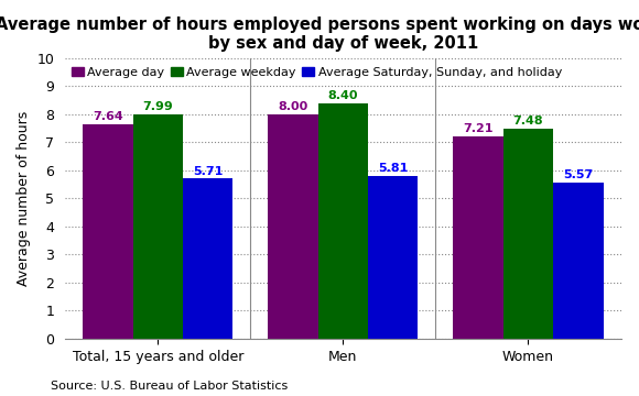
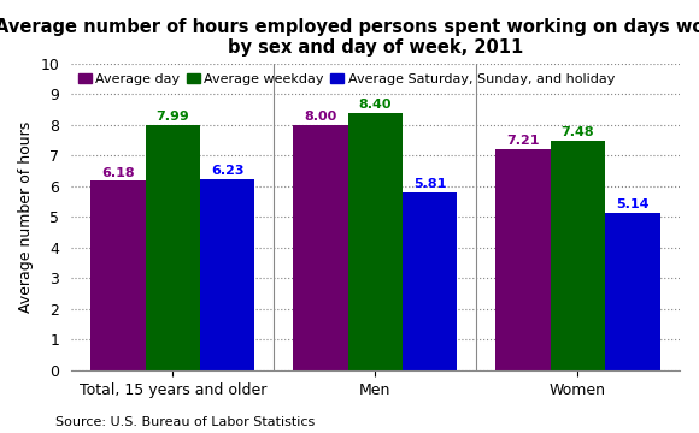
Average day/Total, 15 years and older: 7.64 -> 6.18
Average Saturday, Sunday, and holiday/Total, 15 years and older: 5.71 -> 6.23
Average Saturday, Sunday, and holiday/Women: 5.57 -> 5.14
